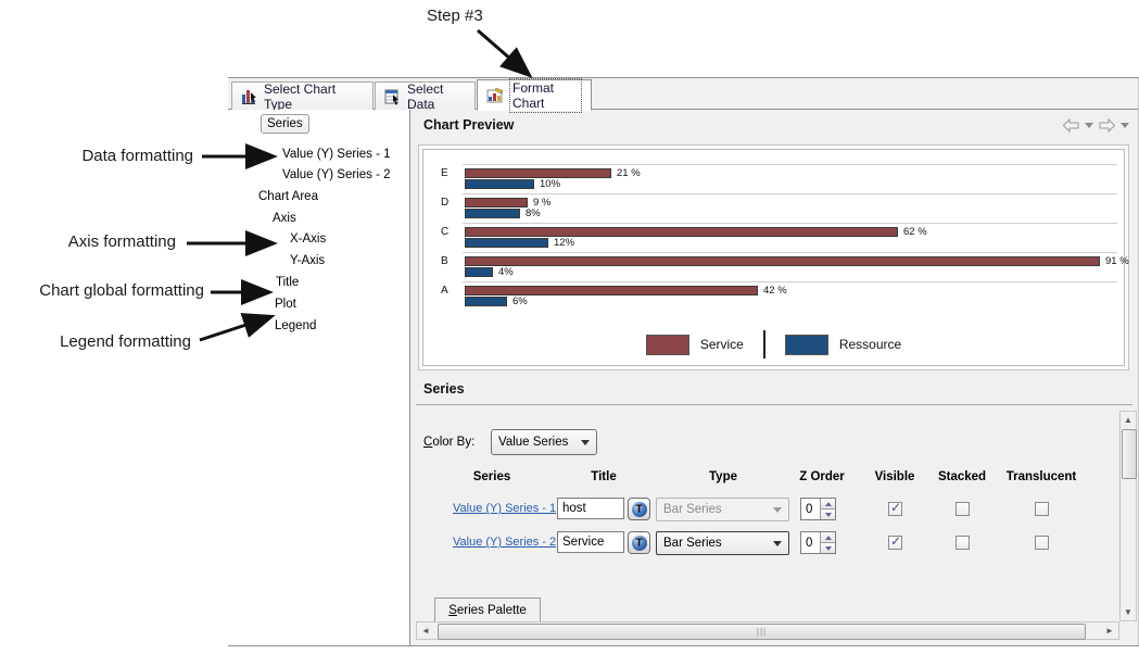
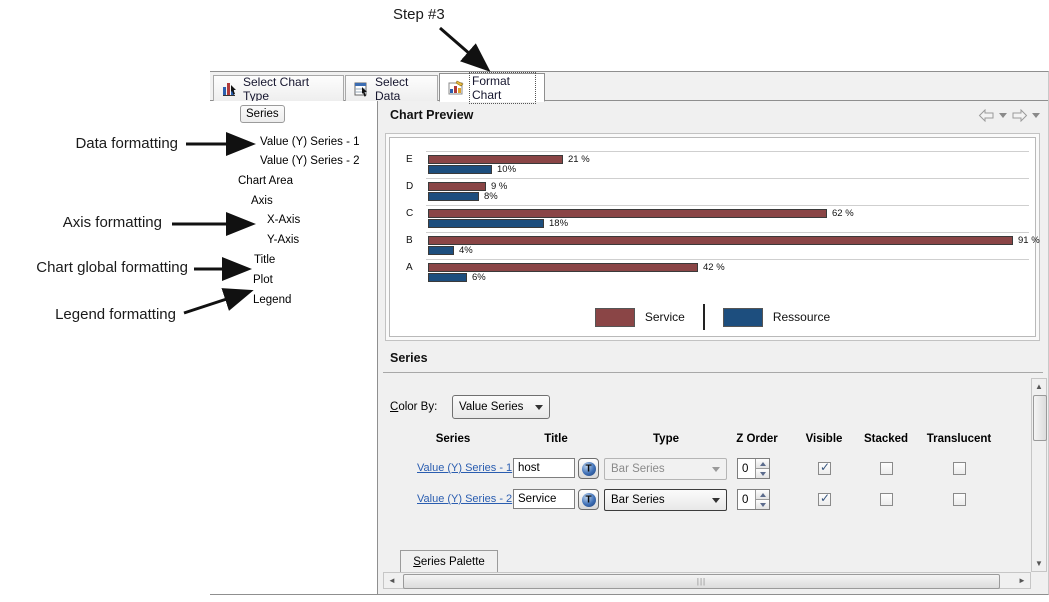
Ressource/C: 12% -> 18%
